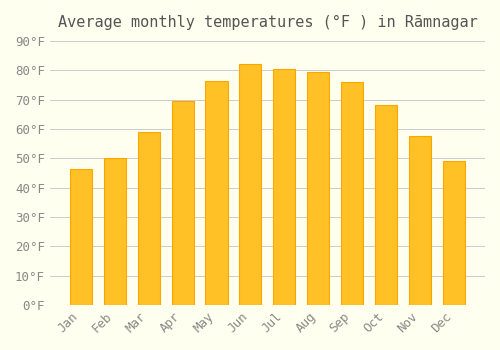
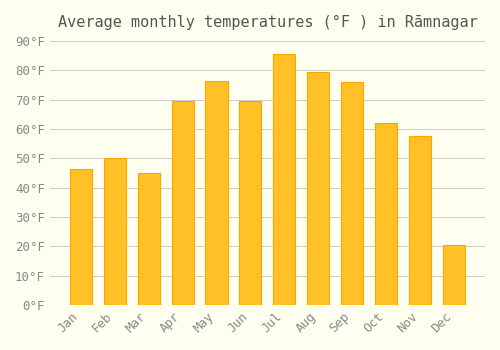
Mar: 59.0°F -> 45.0°F
Jun: 82.0°F -> 69.5°F
Jul: 80.5°F -> 85.5°F
Oct: 68.0°F -> 62.0°F
Dec: 49.0°F -> 20.5°F
